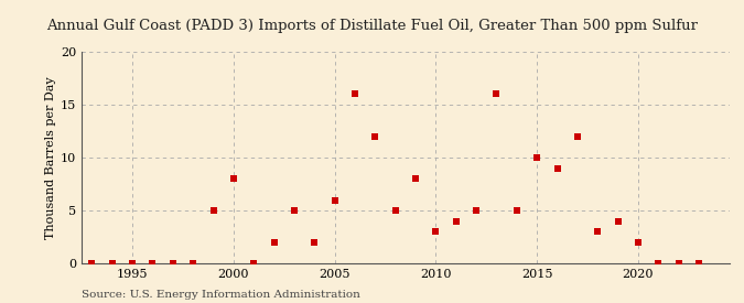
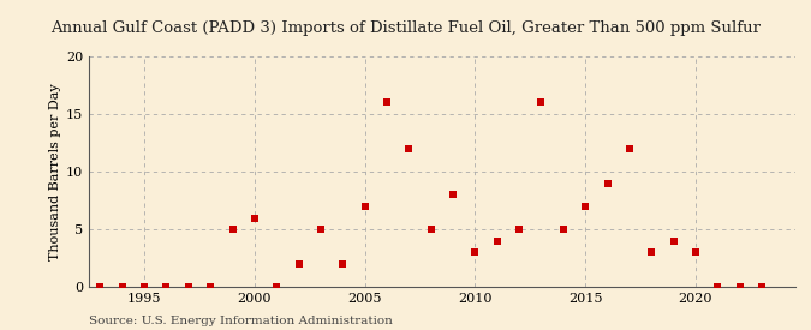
2000: 8 -> 6
2005: 6 -> 7
2015: 10 -> 7
2020: 2 -> 3
